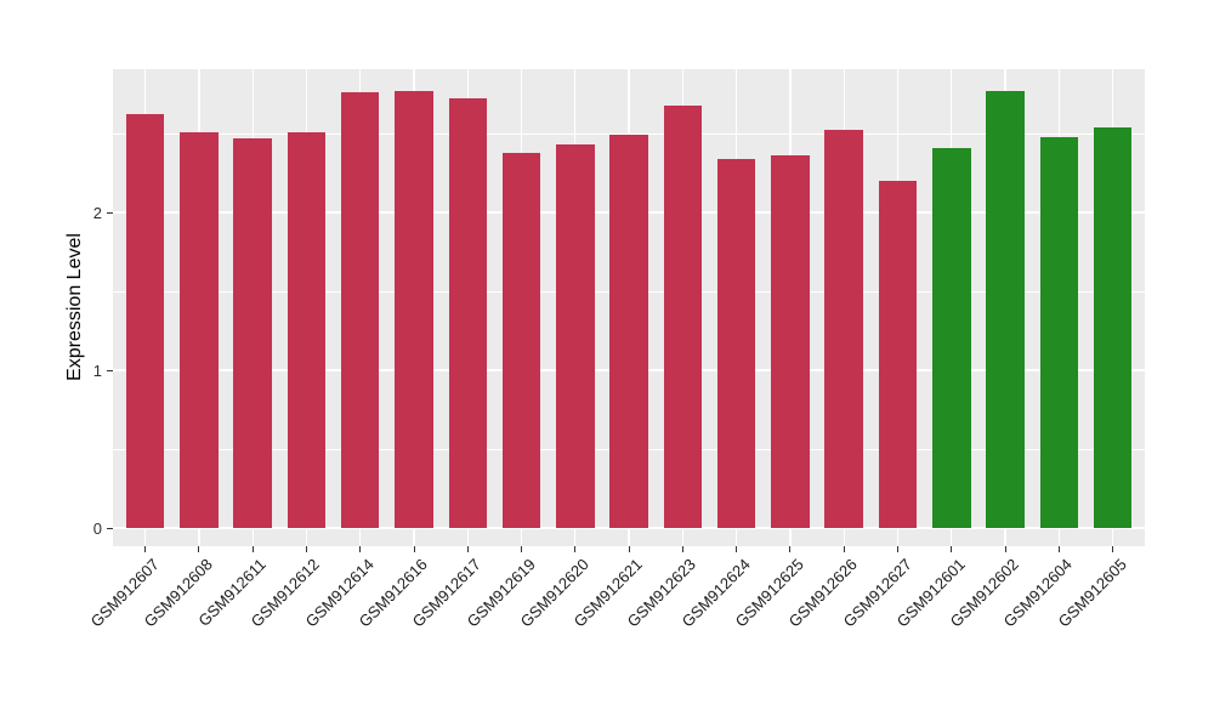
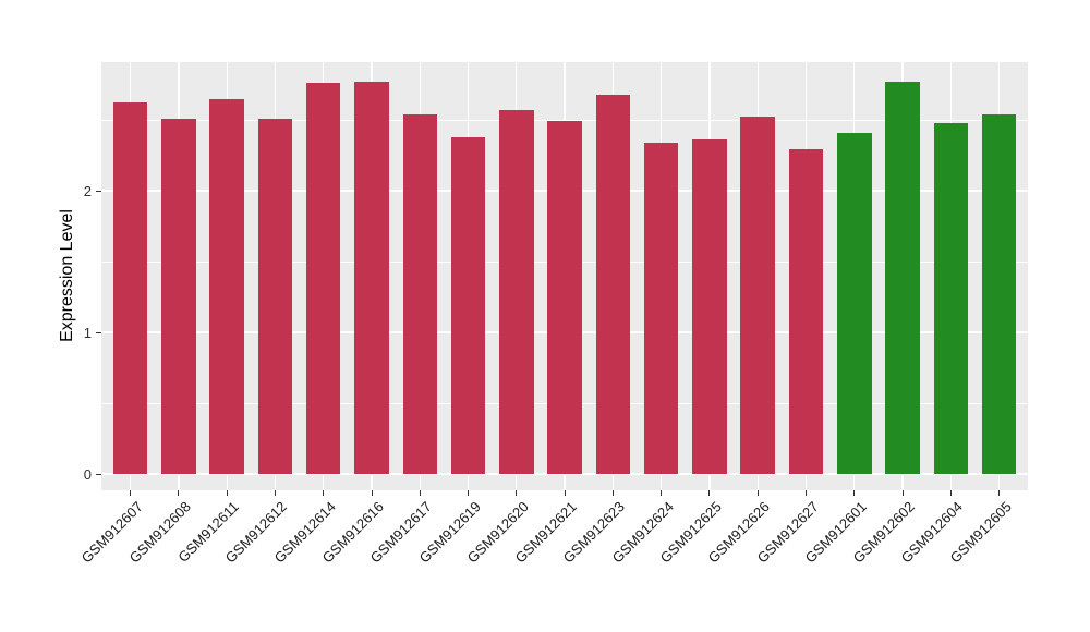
GSM912611: 2.47 -> 2.65
GSM912617: 2.72 -> 2.54
GSM912620: 2.43 -> 2.57
GSM912627: 2.20 -> 2.29
